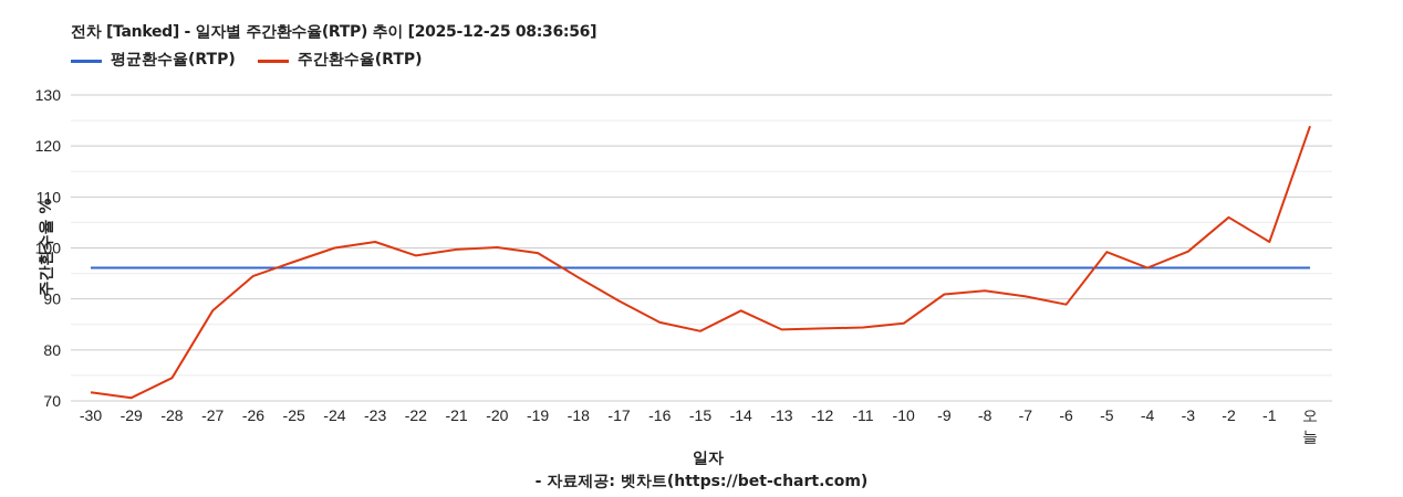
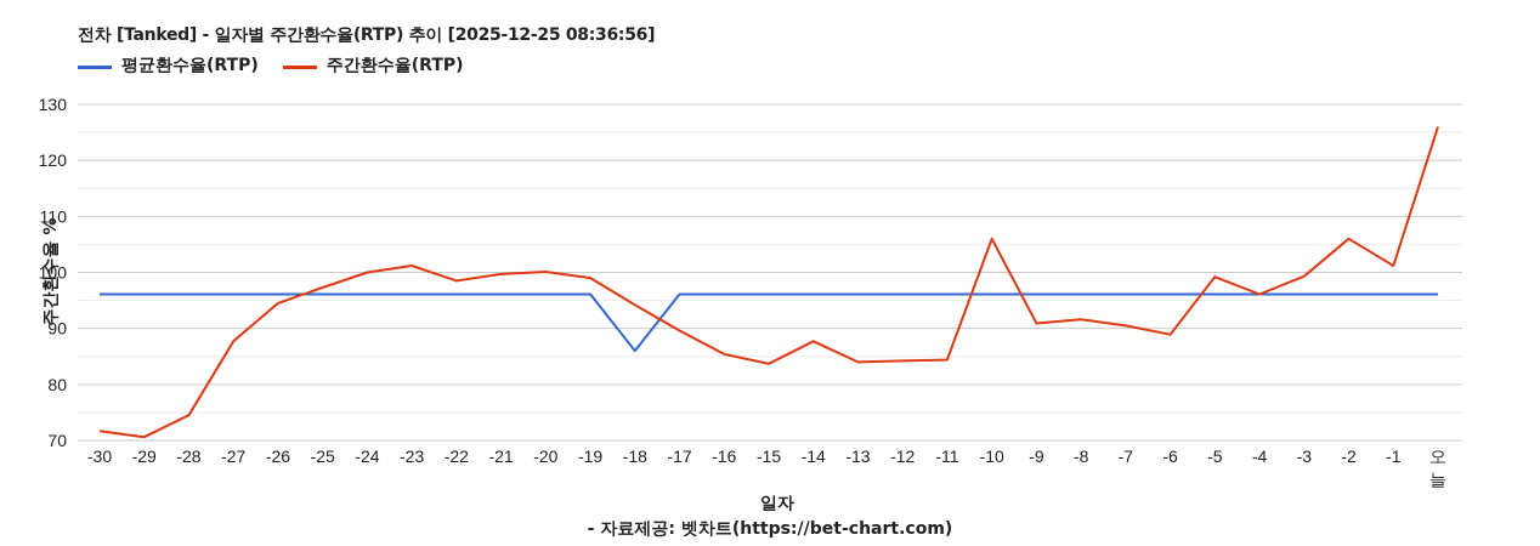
평균환수율(RTP)/-18: 96 -> 86
주간환수율(RTP)/-10: 85 -> 106
주간환수율(RTP)/오늘: 124 -> 126
